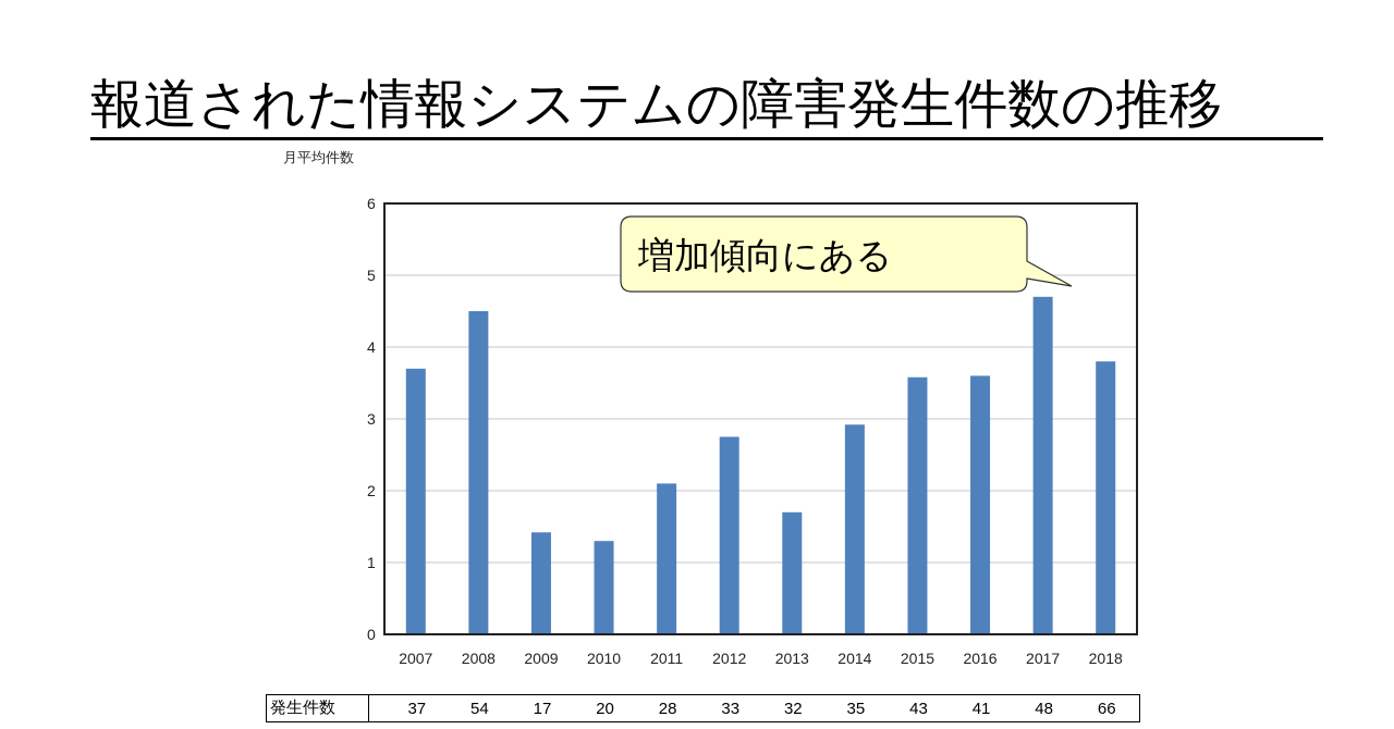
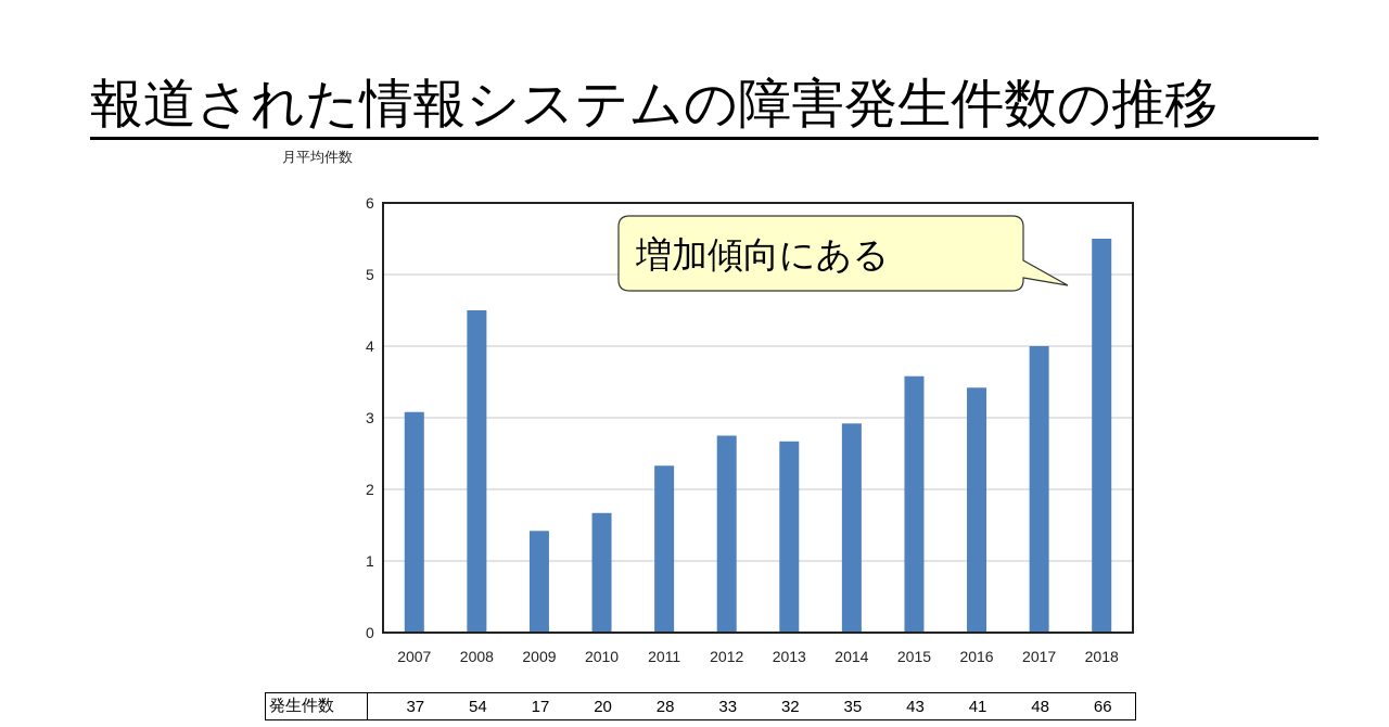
2007: 3.7 -> 3.1
2010: 1.3 -> 1.7
2011: 2.1 -> 2.3
2013: 1.7 -> 2.7
2016: 3.6 -> 3.4
2017: 4.7 -> 4.0
2018: 3.8 -> 5.5
